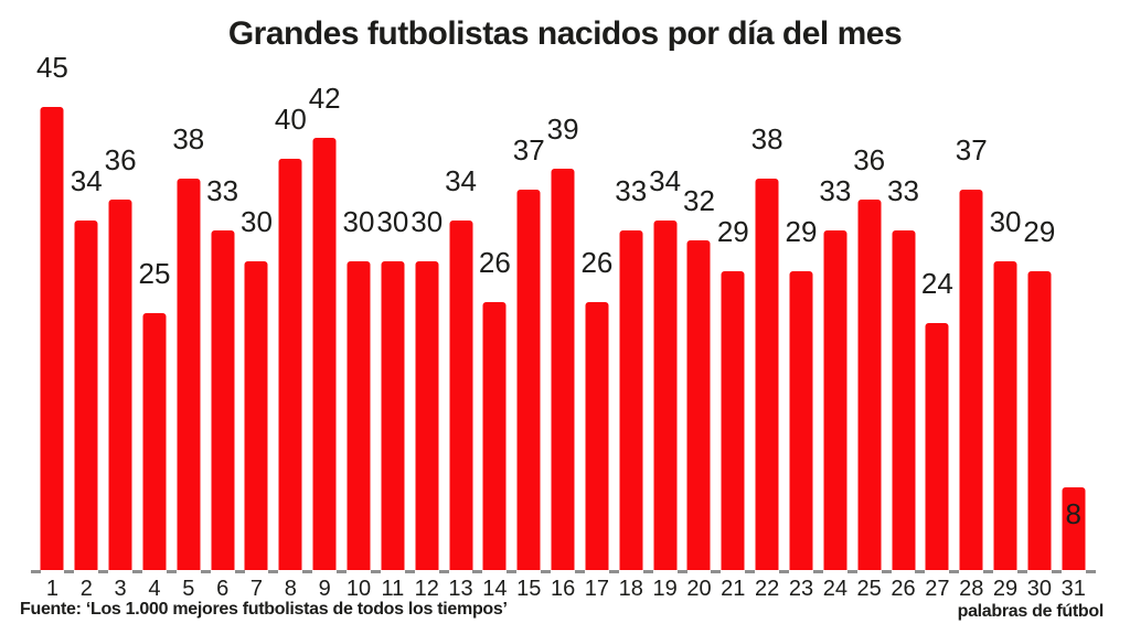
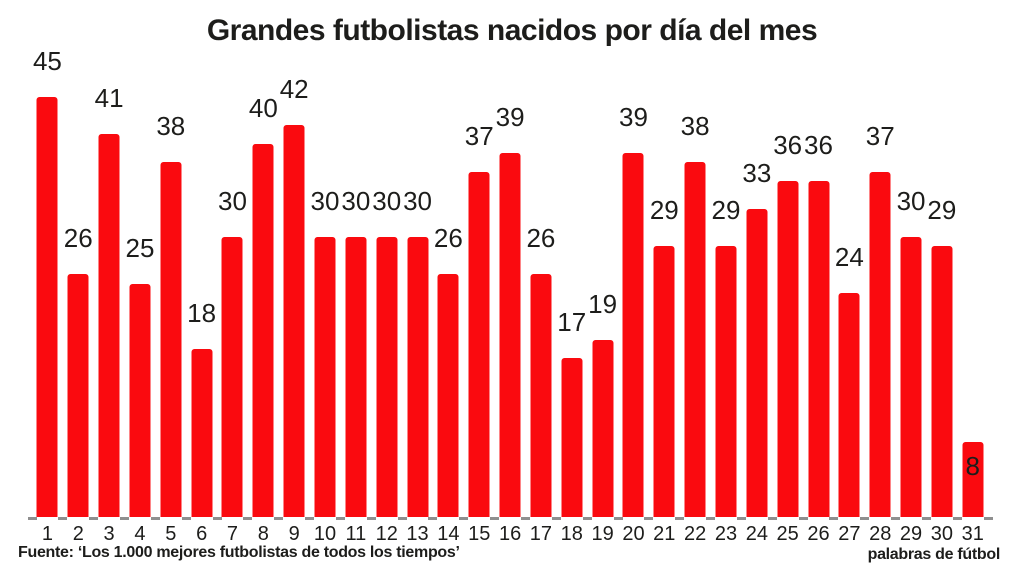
2: 34 -> 26
3: 36 -> 41
6: 33 -> 18
13: 34 -> 30
18: 33 -> 17
19: 34 -> 19
20: 32 -> 39
26: 33 -> 36
